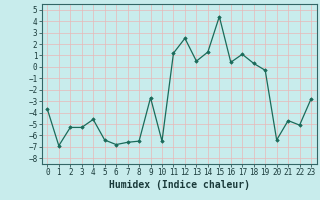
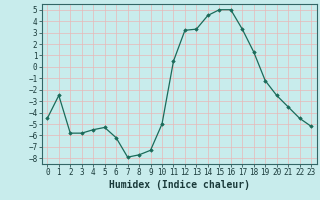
0: -3.7 -> -4.5
1: -6.9 -> -2.5
2: -5.3 -> -5.8
3: -5.3 -> -5.8
4: -4.6 -> -5.5
5: -6.4 -> -5.3
6: -6.8 -> -6.2
7: -6.6 -> -7.9
8: -6.5 -> -7.7
9: -2.7 -> -7.3
10: -6.5 -> -5.0
11: 1.2 -> 0.5
12: 2.5 -> 3.2
13: 0.5 -> 3.3
14: 1.3 -> 4.5
15: 4.4 -> 5.0
16: 0.4 -> 5.0
17: 1.1 -> 3.3
18: 0.3 -> 1.3
19: -0.3 -> -1.2
20: -6.4 -> -2.5
21: -4.7 -> -3.5
22: -5.1 -> -4.5
23: -2.8 -> -5.2
